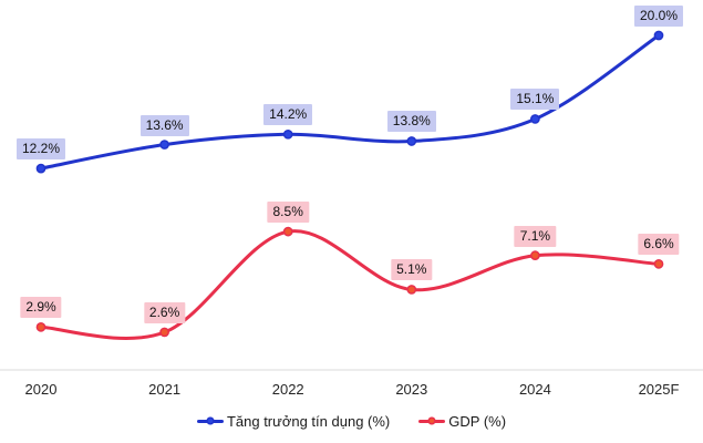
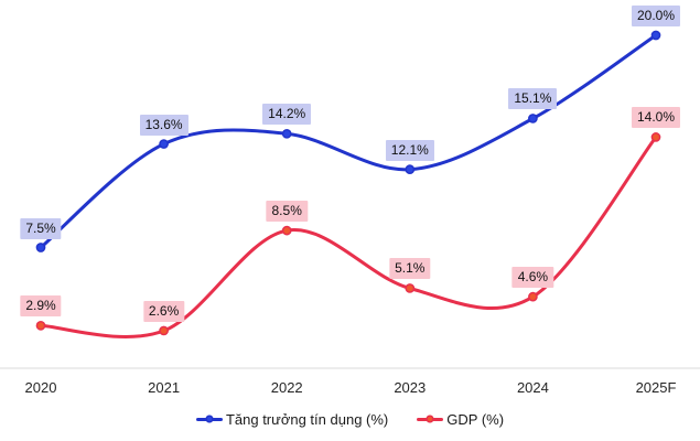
Tăng trưởng tín dụng (%)/2020: 12.2% -> 7.5%
Tăng trưởng tín dụng (%)/2023: 13.8% -> 12.1%
GDP (%)/2024: 7.1% -> 4.6%
GDP (%)/2025F: 6.6% -> 14.0%
